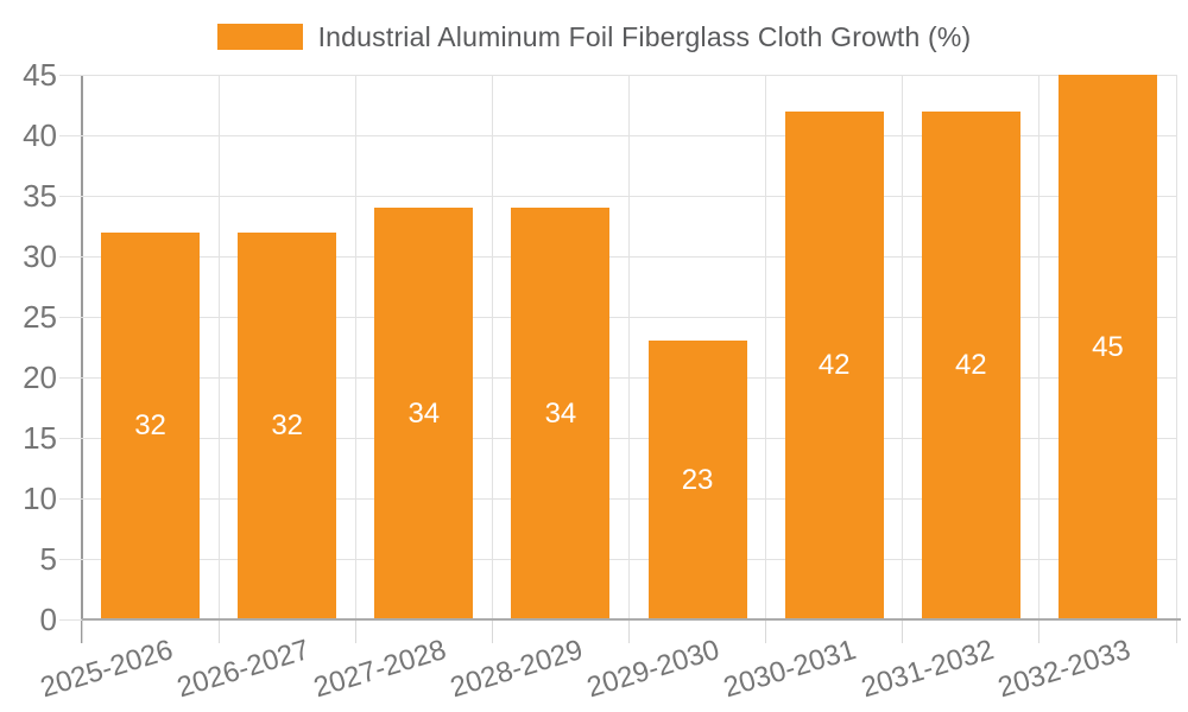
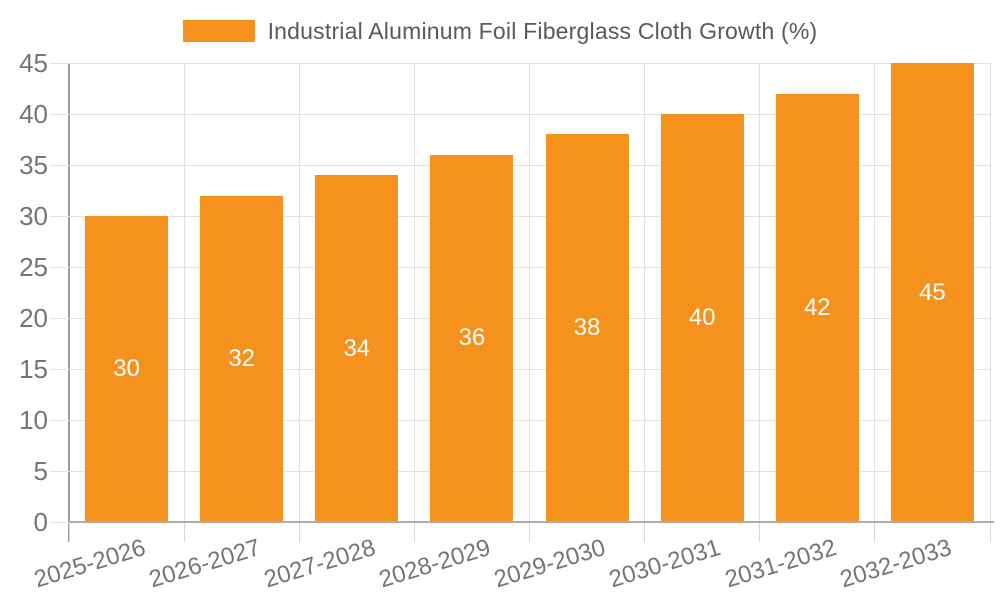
2025-2026: 32 -> 30
2028-2029: 34 -> 36
2029-2030: 23 -> 38
2030-2031: 42 -> 40
